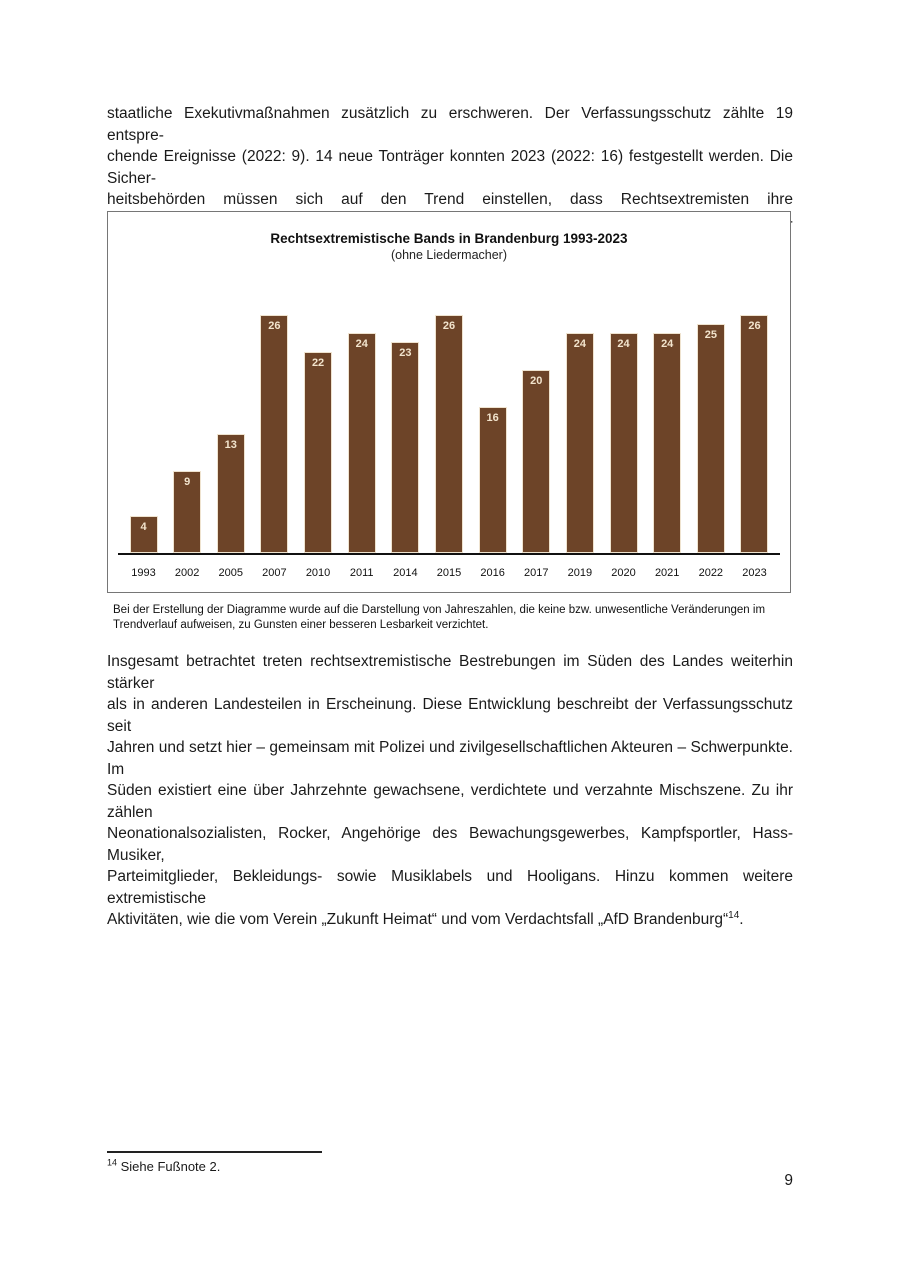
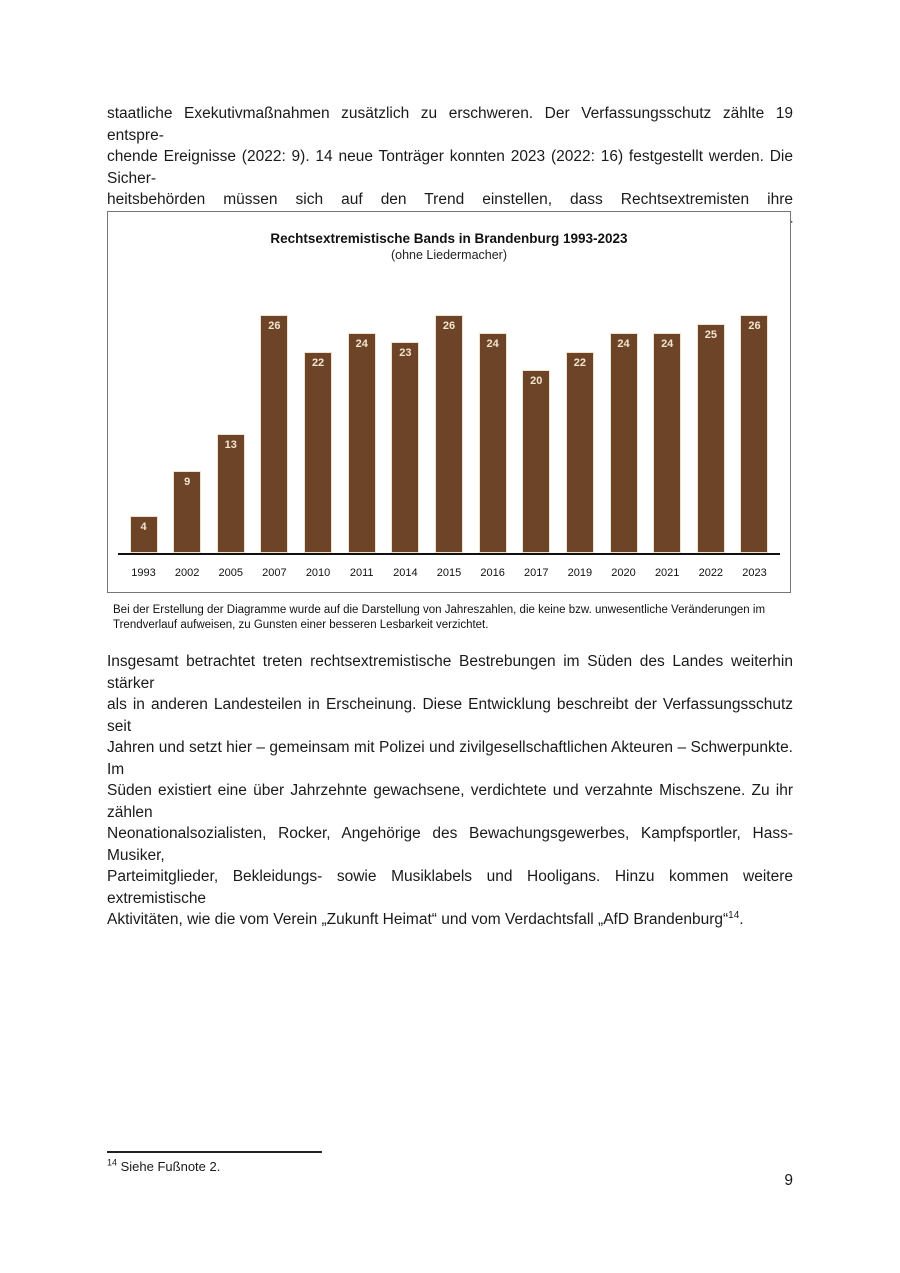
2016: 16 -> 24
2019: 24 -> 22
